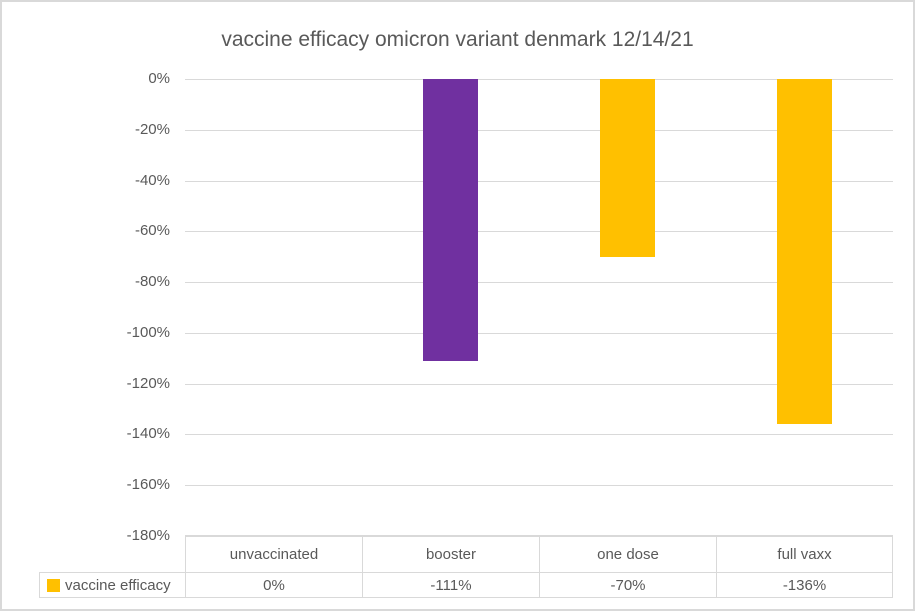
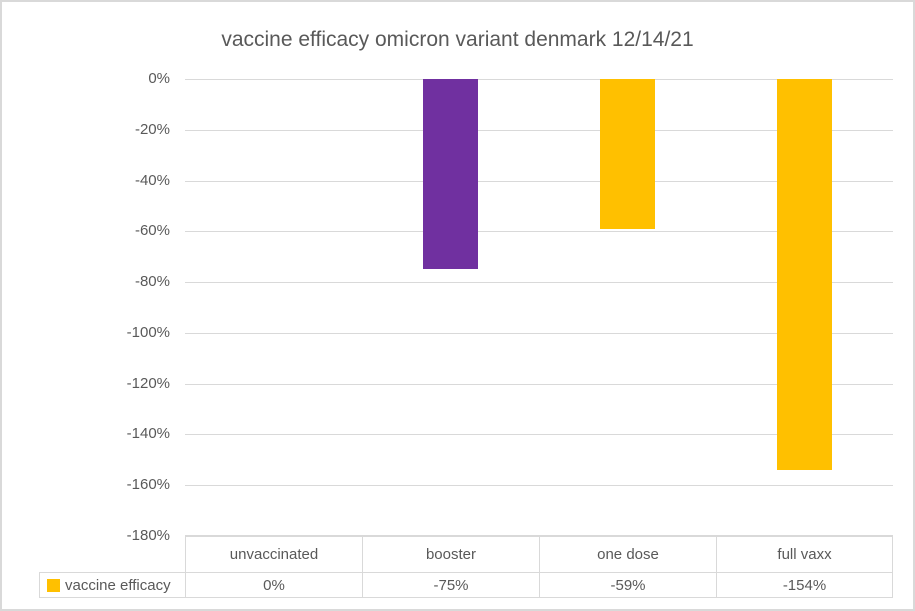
booster: -111% -> -75%
one dose: -70% -> -59%
full vaxx: -136% -> -154%
